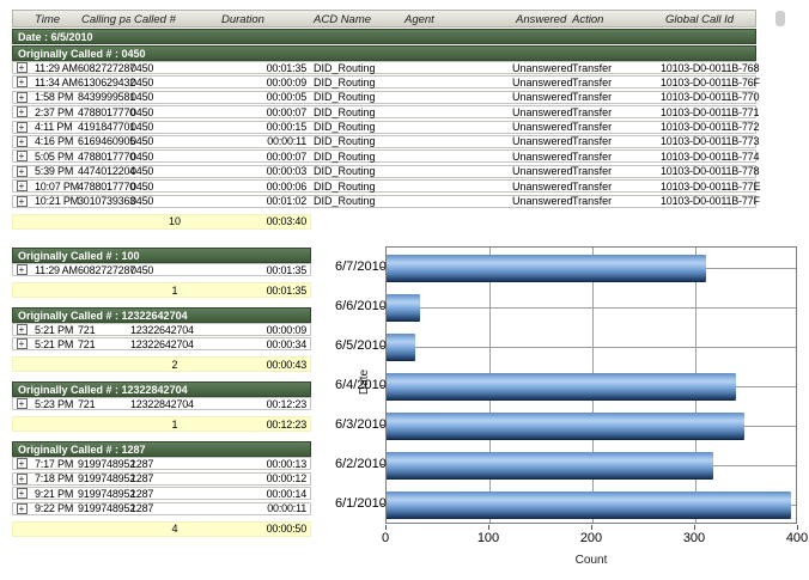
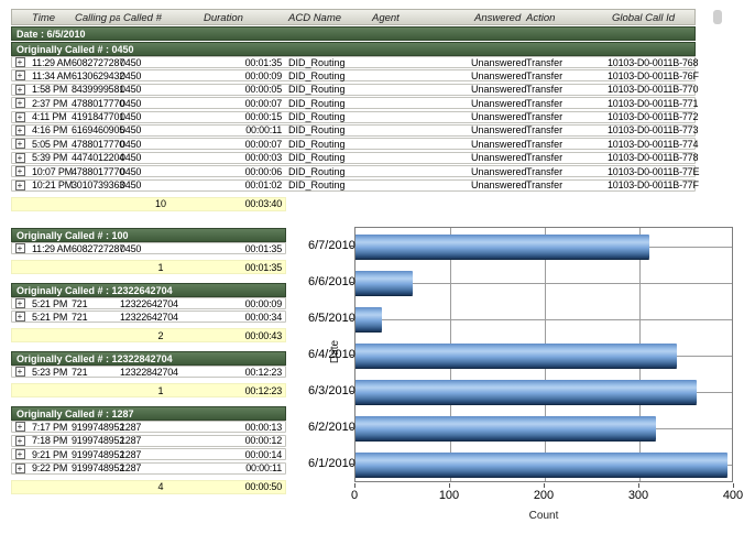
6/6/2010: 30 -> 60
6/3/2010: 350 -> 360
